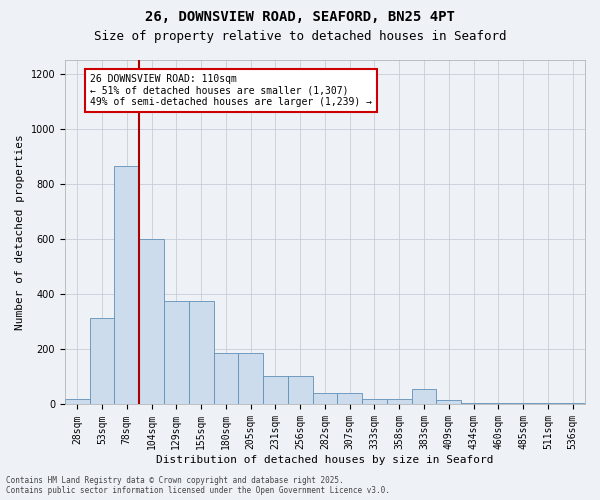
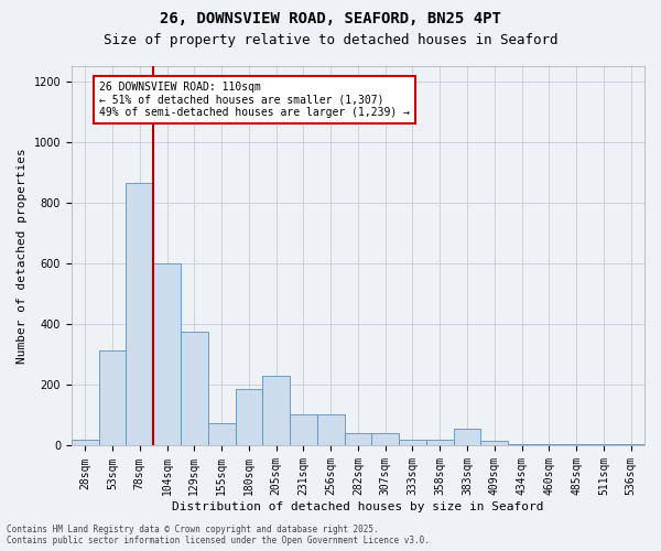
155sqm: 375 -> 75
205sqm: 185 -> 230
